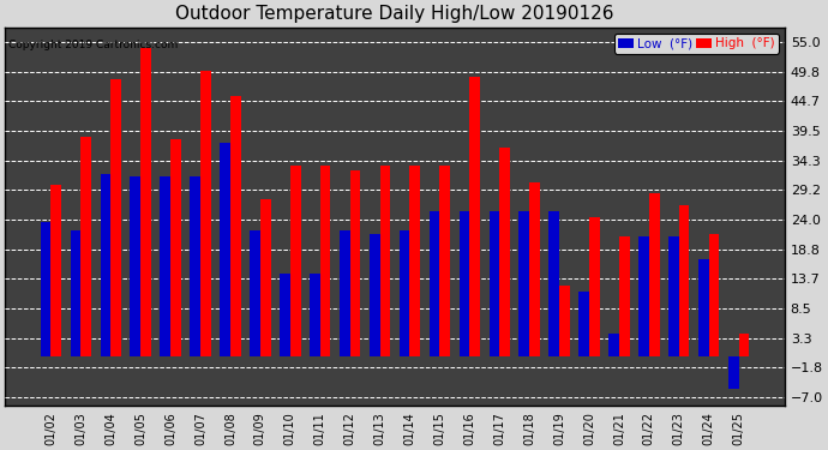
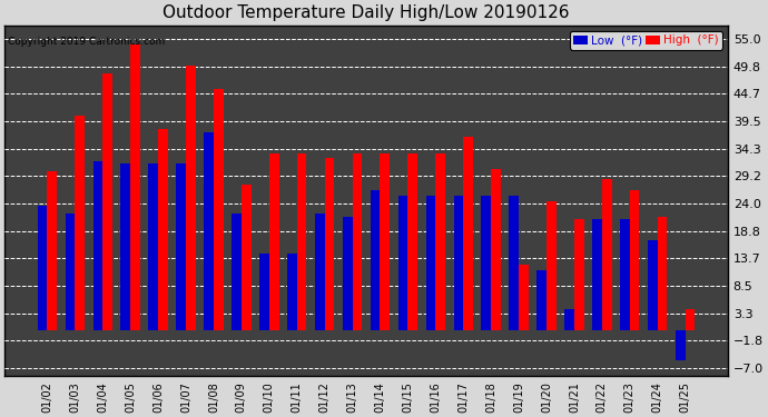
High (°F)/01/03: 38.5 -> 40.5
Low (°F)/01/14: 22.0 -> 26.5
High (°F)/01/16: 49.0 -> 33.5
